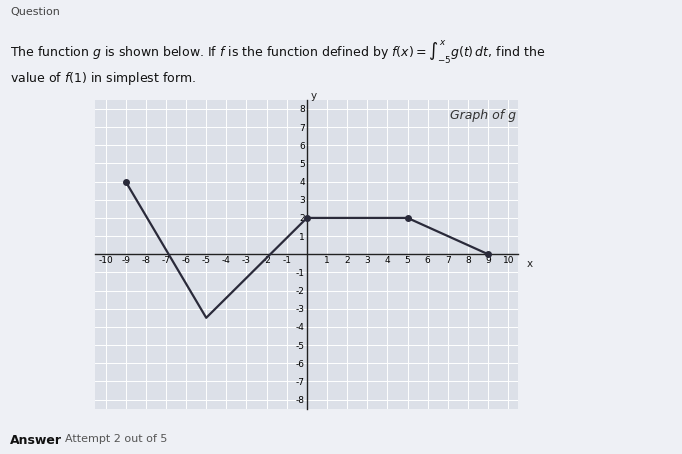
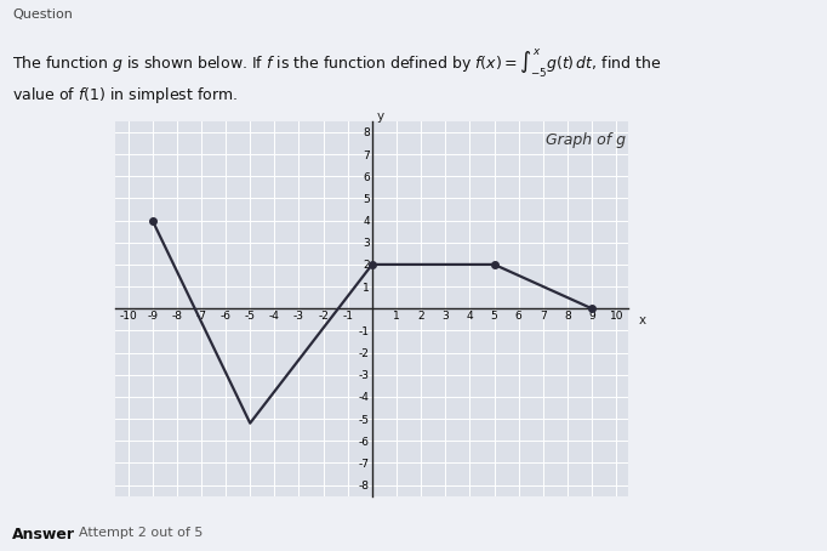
-5: -3.5 -> -5.2
